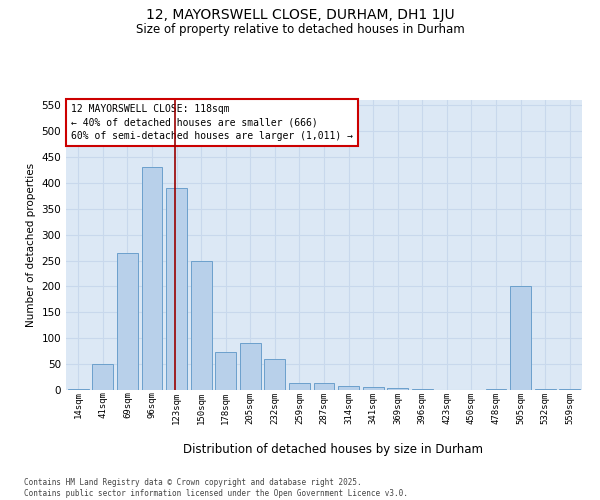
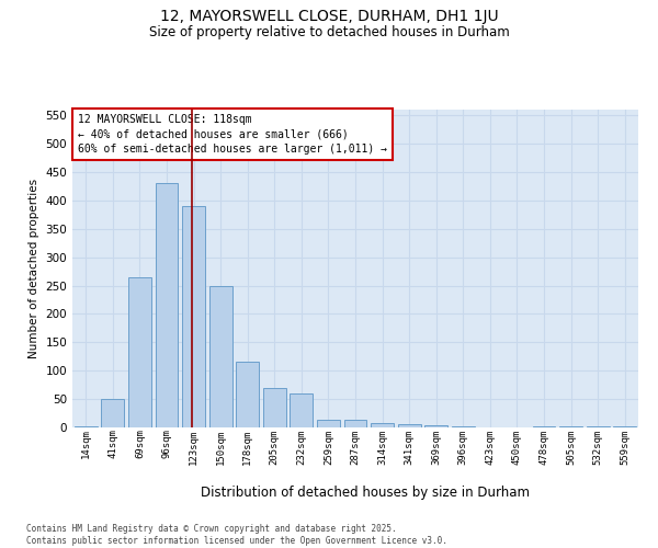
178sqm: 74 -> 115
205sqm: 90 -> 70
505sqm: 200 -> 1
